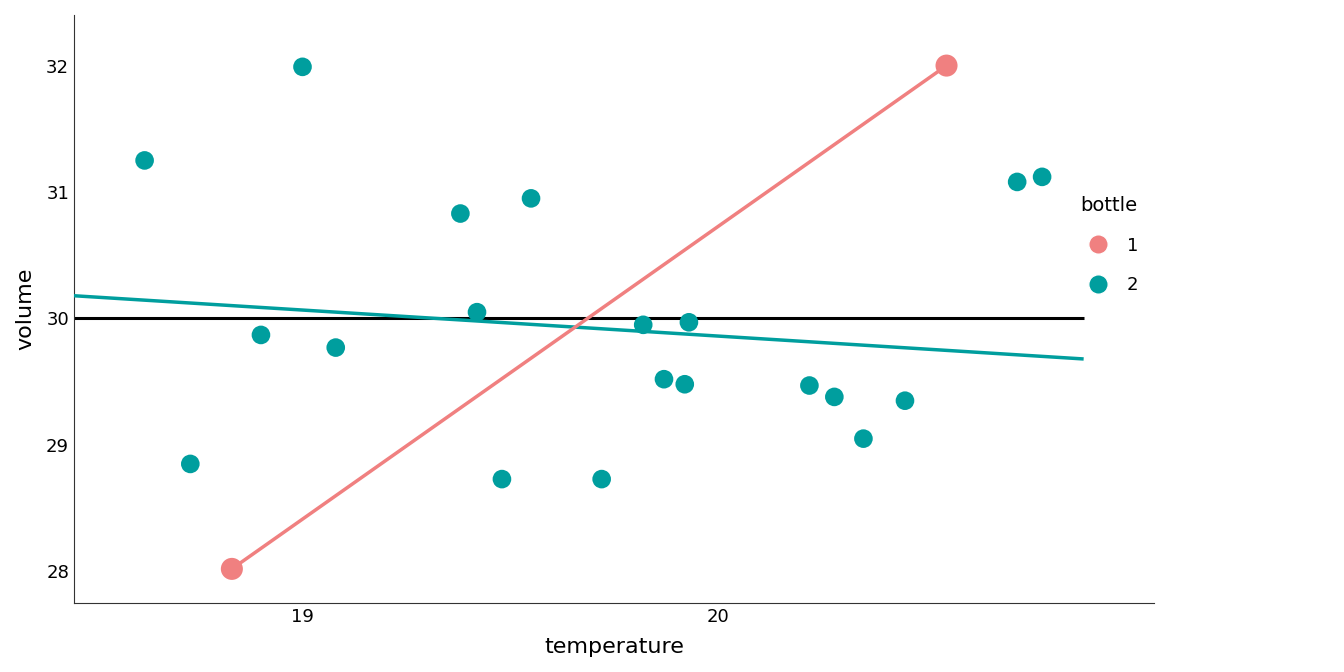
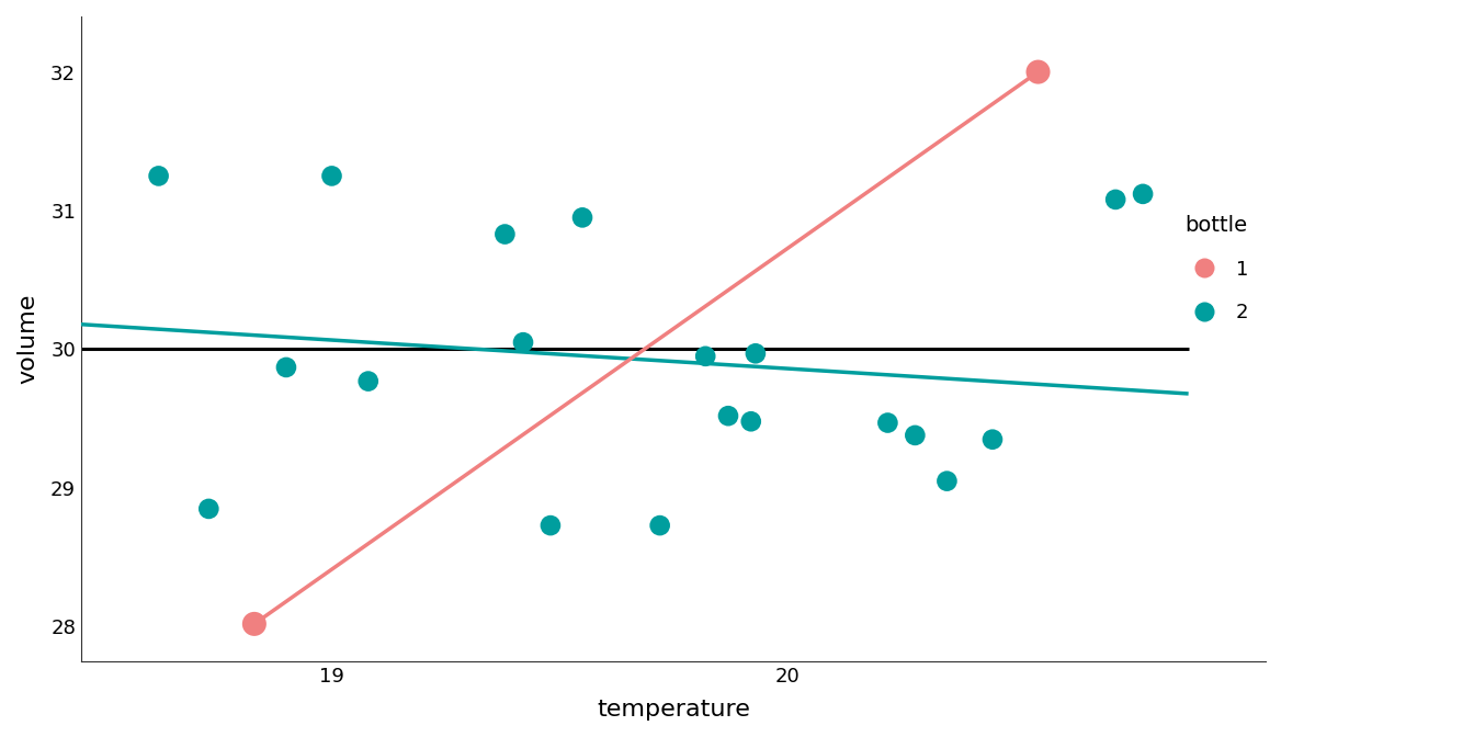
2/19: 31.99 -> 31.25
